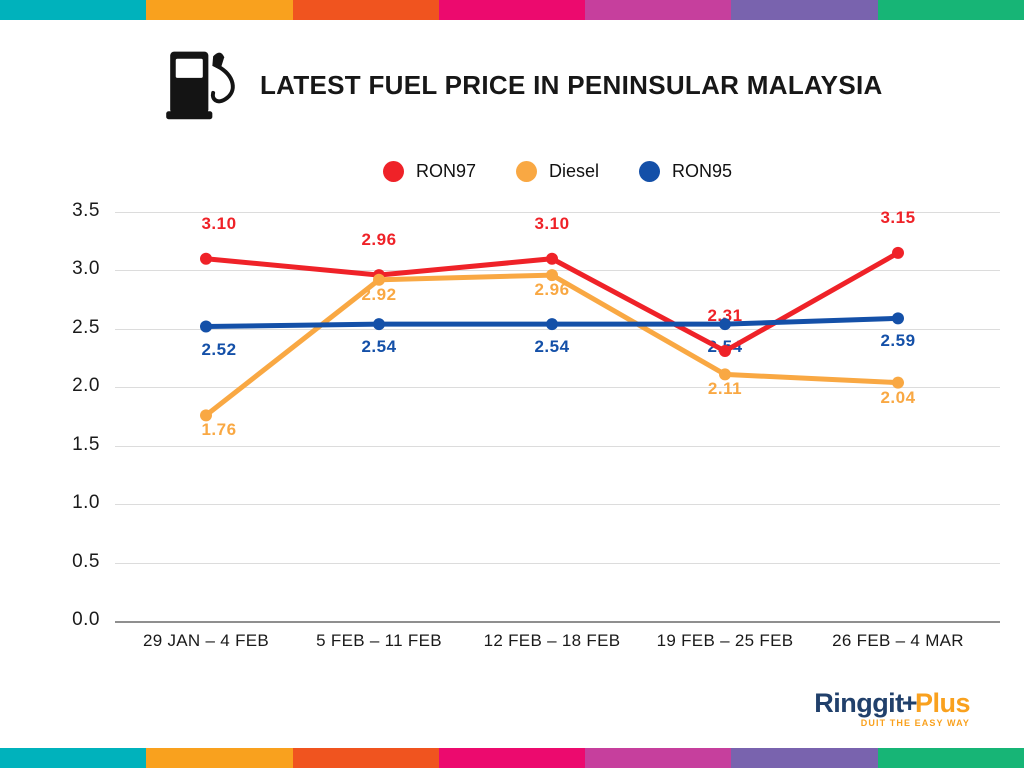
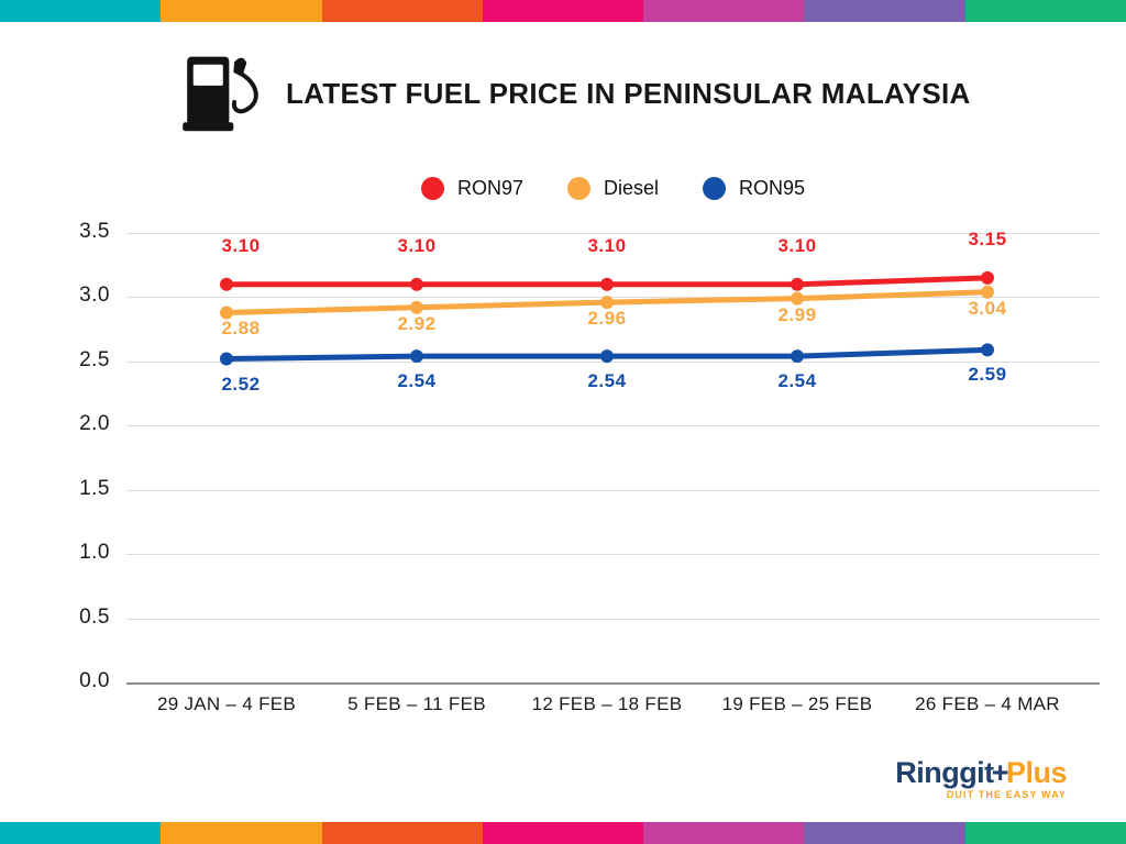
Diesel/29 JAN – 4 FEB: 1.76 -> 2.88
RON97/5 FEB – 11 FEB: 2.96 -> 3.10
RON97/19 FEB – 25 FEB: 2.31 -> 3.10
Diesel/19 FEB – 25 FEB: 2.11 -> 2.99
Diesel/26 FEB – 4 MAR: 2.04 -> 3.04
